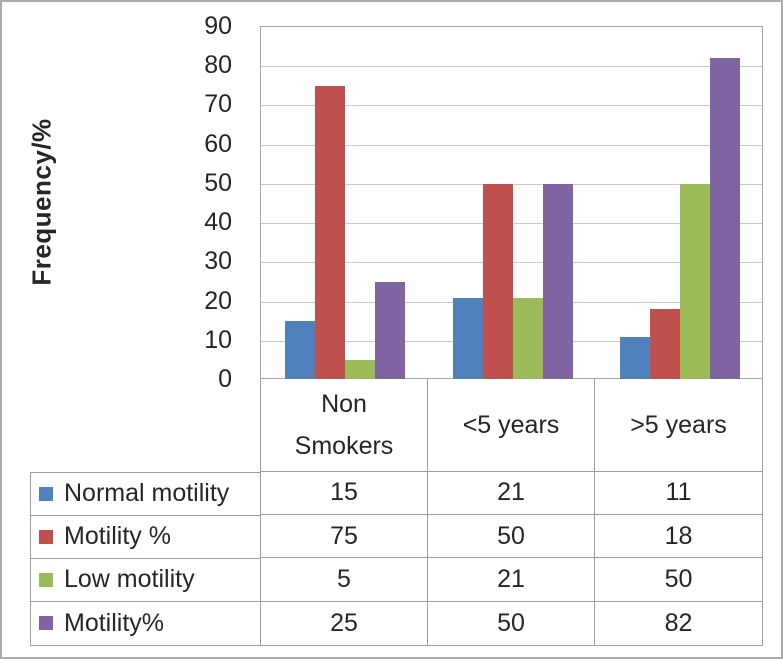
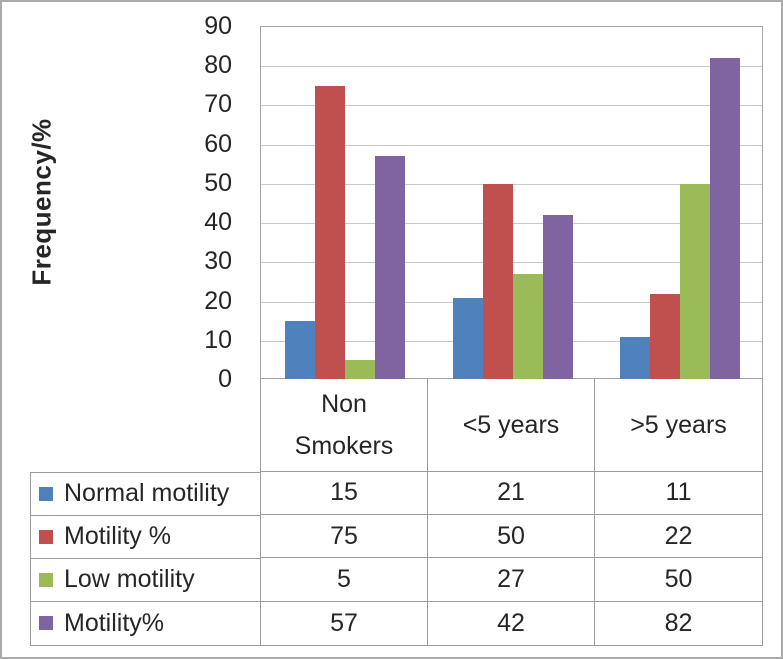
Motility%/Non Smokers: 25 -> 57
Low motility/<5 years: 21 -> 27
Motility%/<5 years: 50 -> 42
Motility %/>5 years: 18 -> 22
